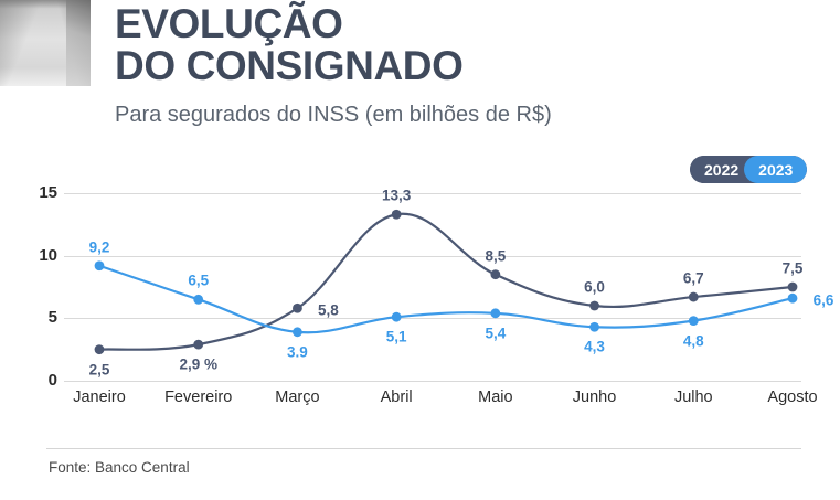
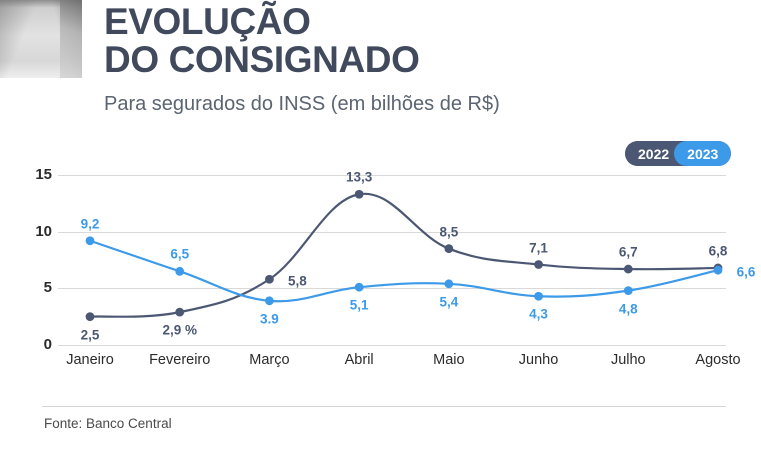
2022/Junho: 6,0 -> 7,1
2022/Agosto: 7,5 -> 6,8
